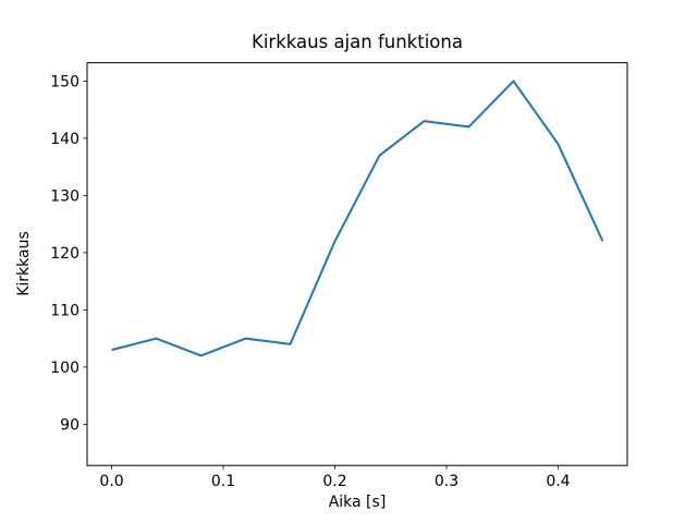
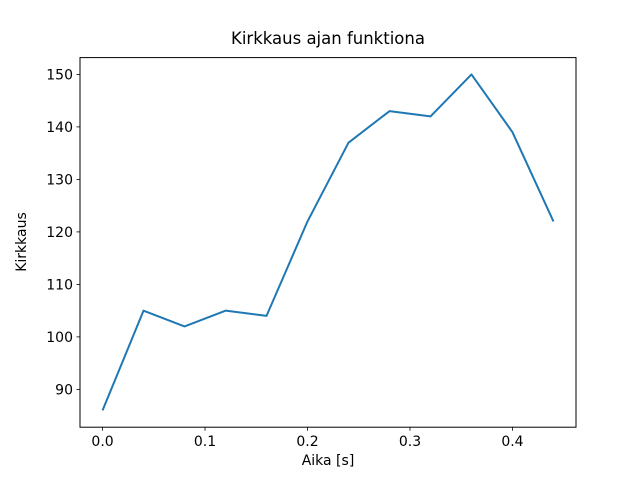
0.0: 103 -> 86
